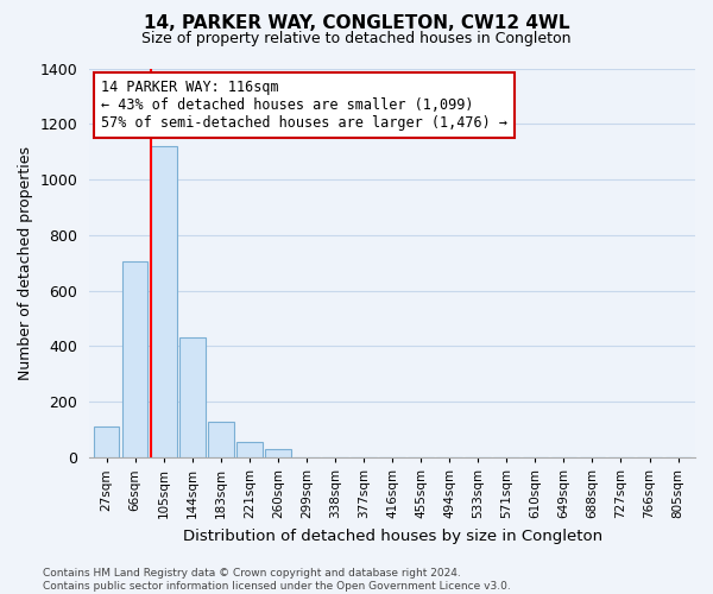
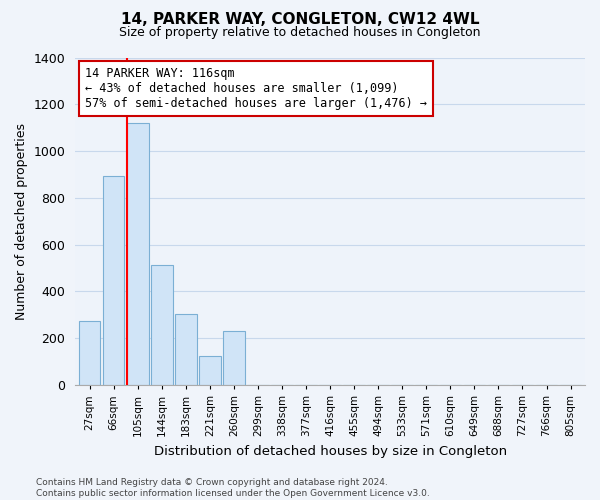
27sqm: 110 -> 275
66sqm: 705 -> 895
144sqm: 430 -> 515
183sqm: 130 -> 305
221sqm: 55 -> 125
260sqm: 30 -> 230
